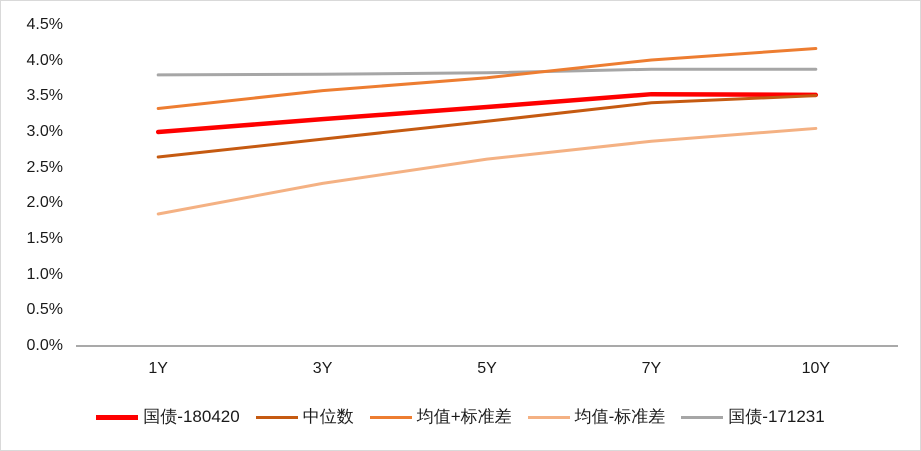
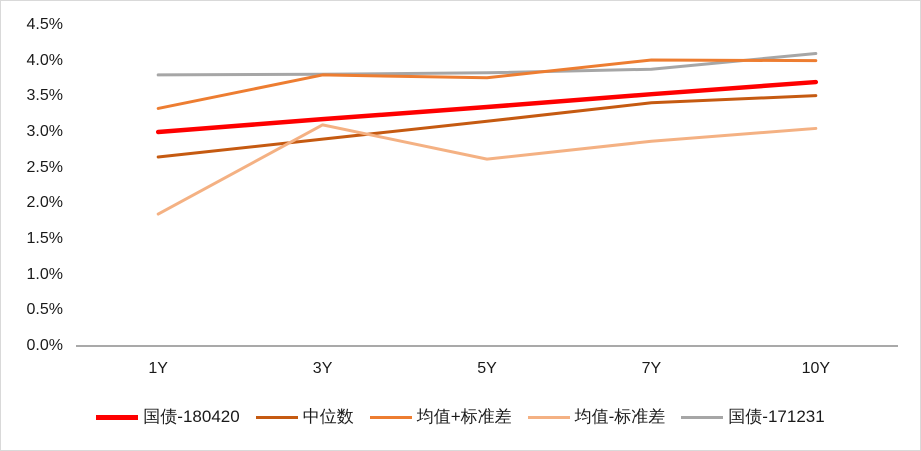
均值+标准差/3Y: 3.6% -> 3.8%
均值-标准差/3Y: 2.3% -> 3.1%
国债-180420/10Y: 3.5% -> 3.7%
均值+标准差/10Y: 4.2% -> 4.0%
国债-171231/10Y: 3.9% -> 4.1%
